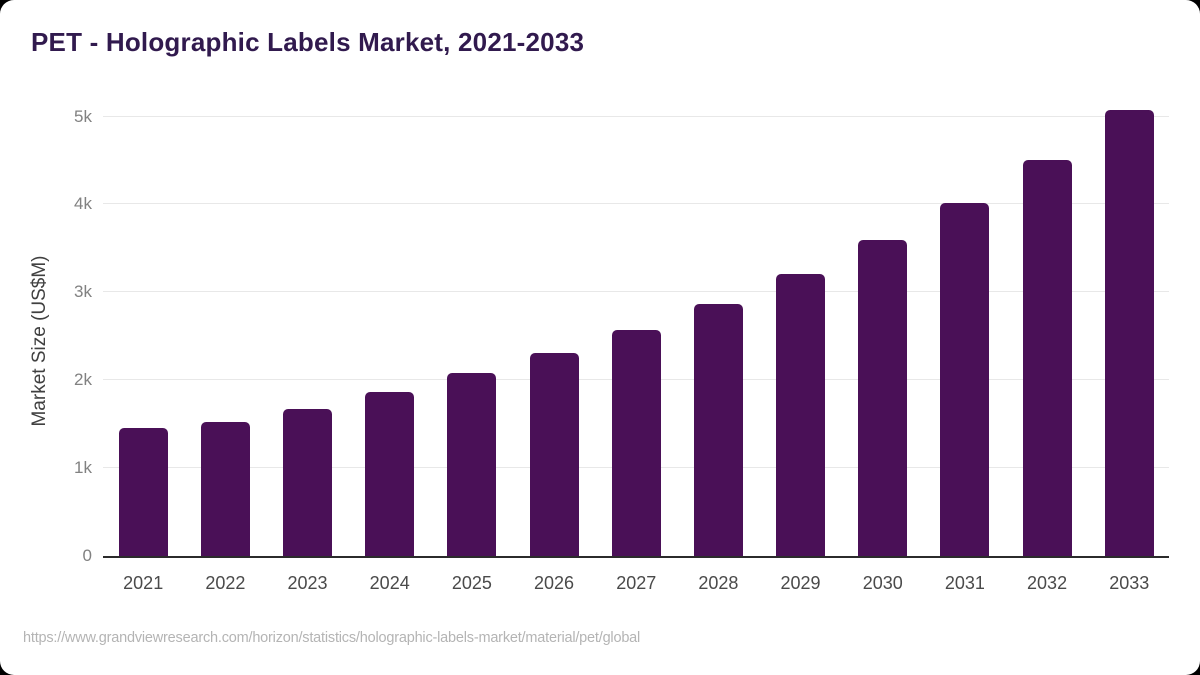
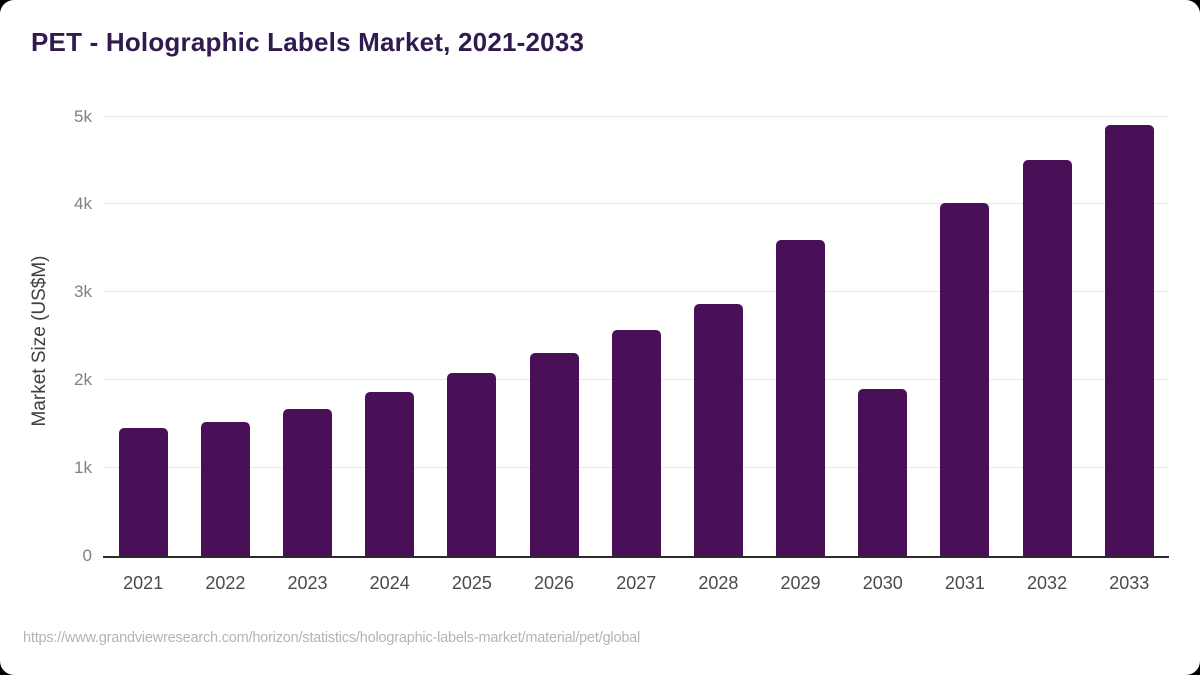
2029: 3.2k -> 3.6k
2030: 3.6k -> 1.9k
2033: 5.1k -> 4.9k
